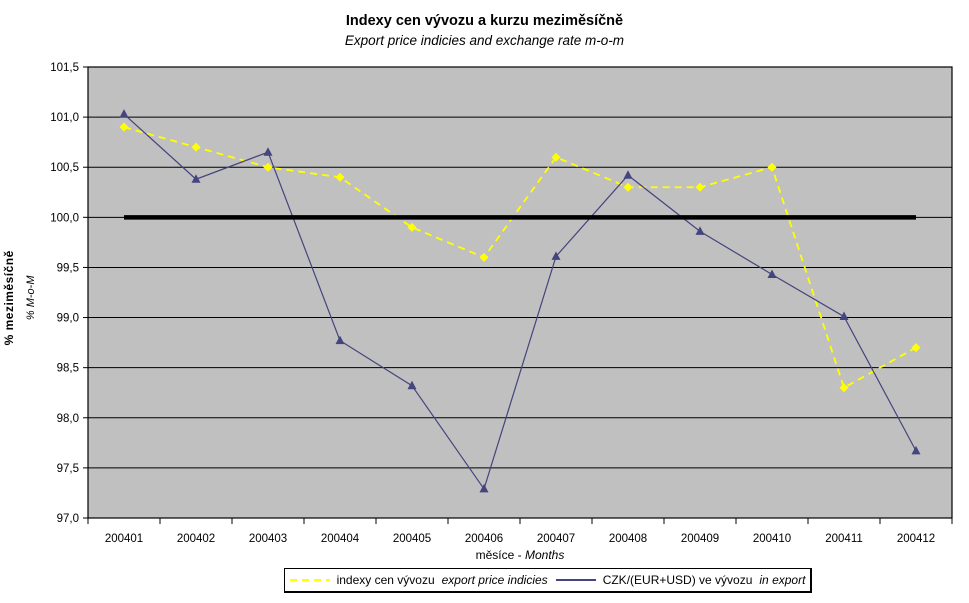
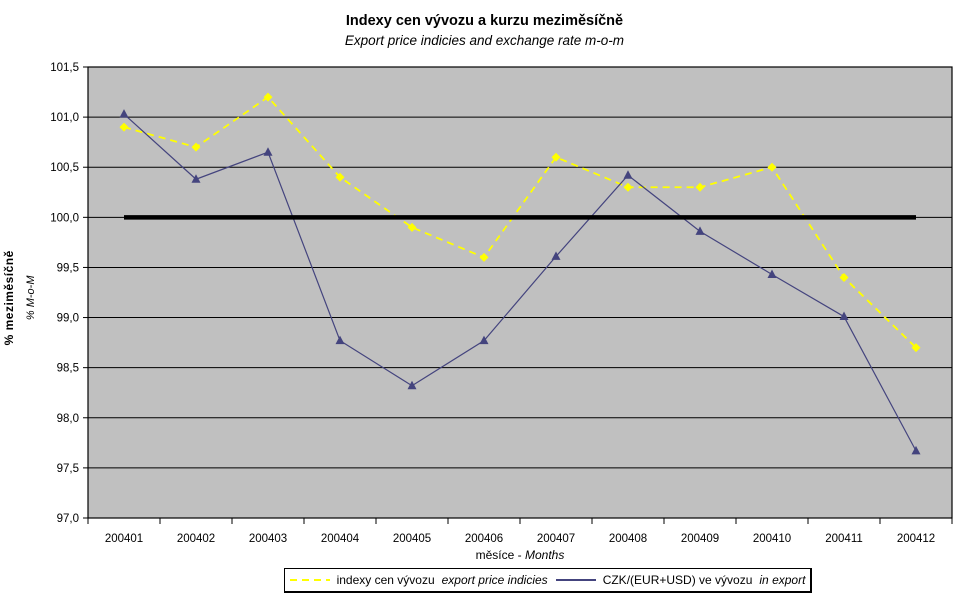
indexy cen vývozu/200403: 100,5 -> 101,2
CZK/(EUR+USD) ve vývozu/200406: 97,29 -> 98,77
indexy cen vývozu/200411: 98,3 -> 99,4
